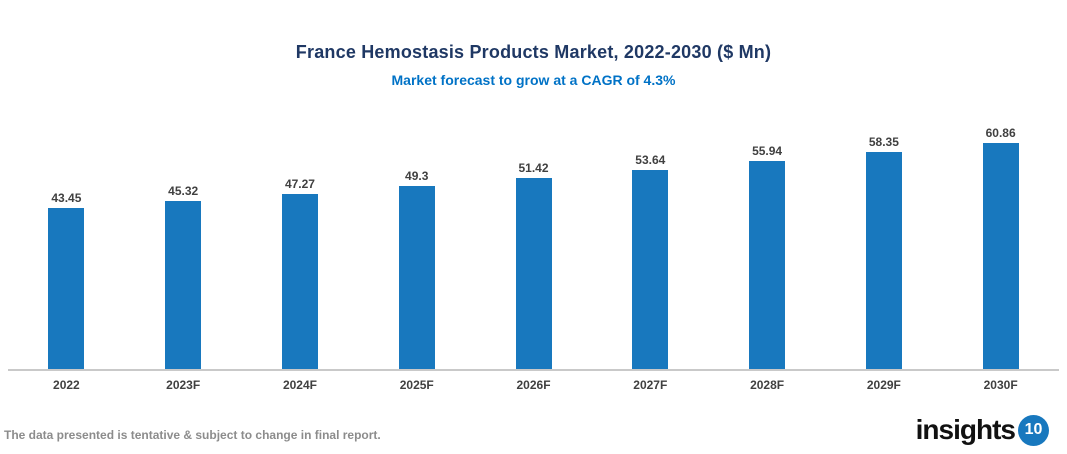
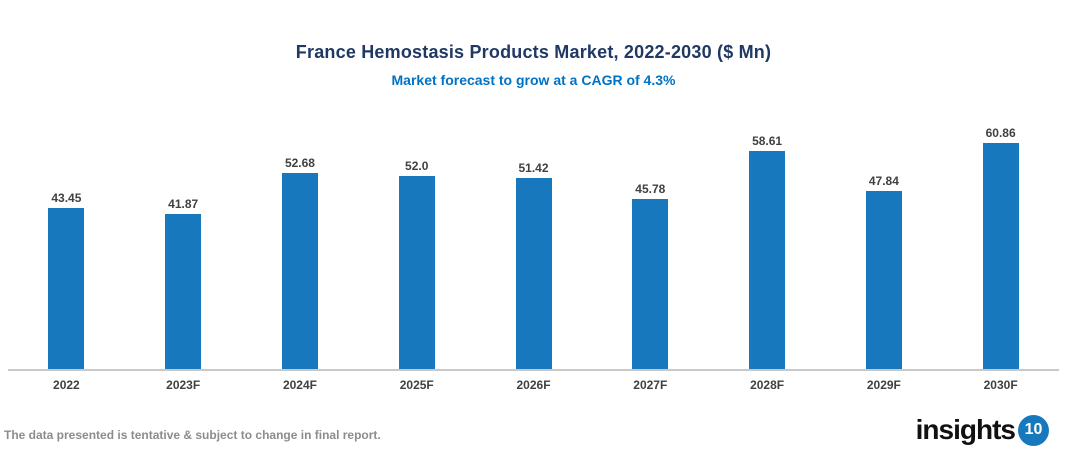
2023F: 45.32 -> 41.87
2024F: 47.27 -> 52.68
2025F: 49.3 -> 52.0
2027F: 53.64 -> 45.78
2028F: 55.94 -> 58.61
2029F: 58.35 -> 47.84
